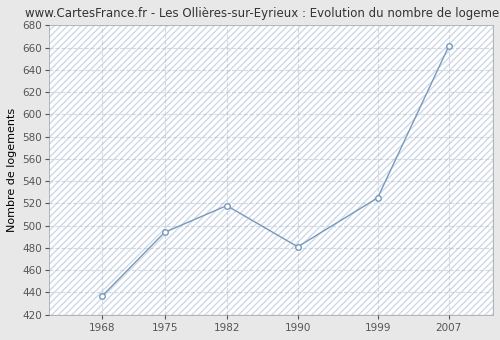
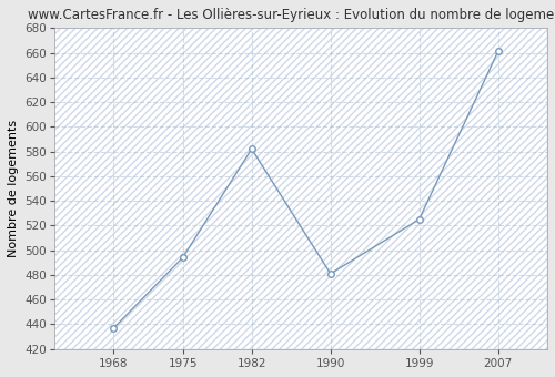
1982: 518 -> 582
